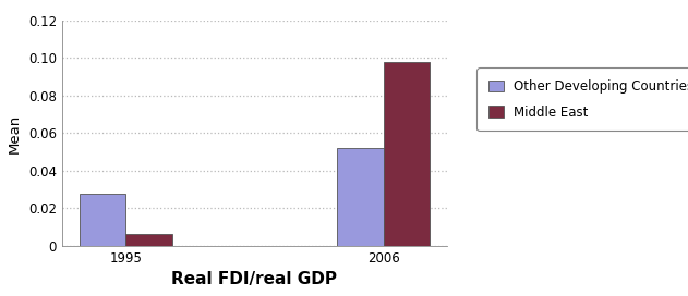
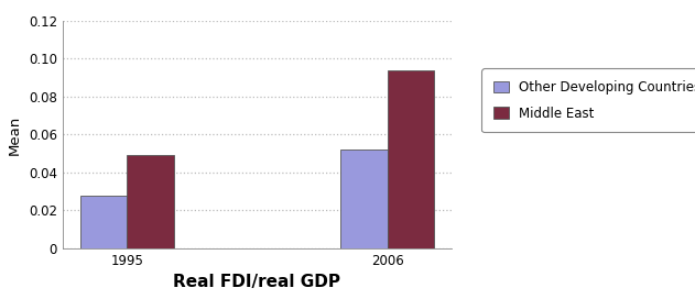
Middle East/1995: 0.006 -> 0.049
Middle East/2006: 0.098 -> 0.094
